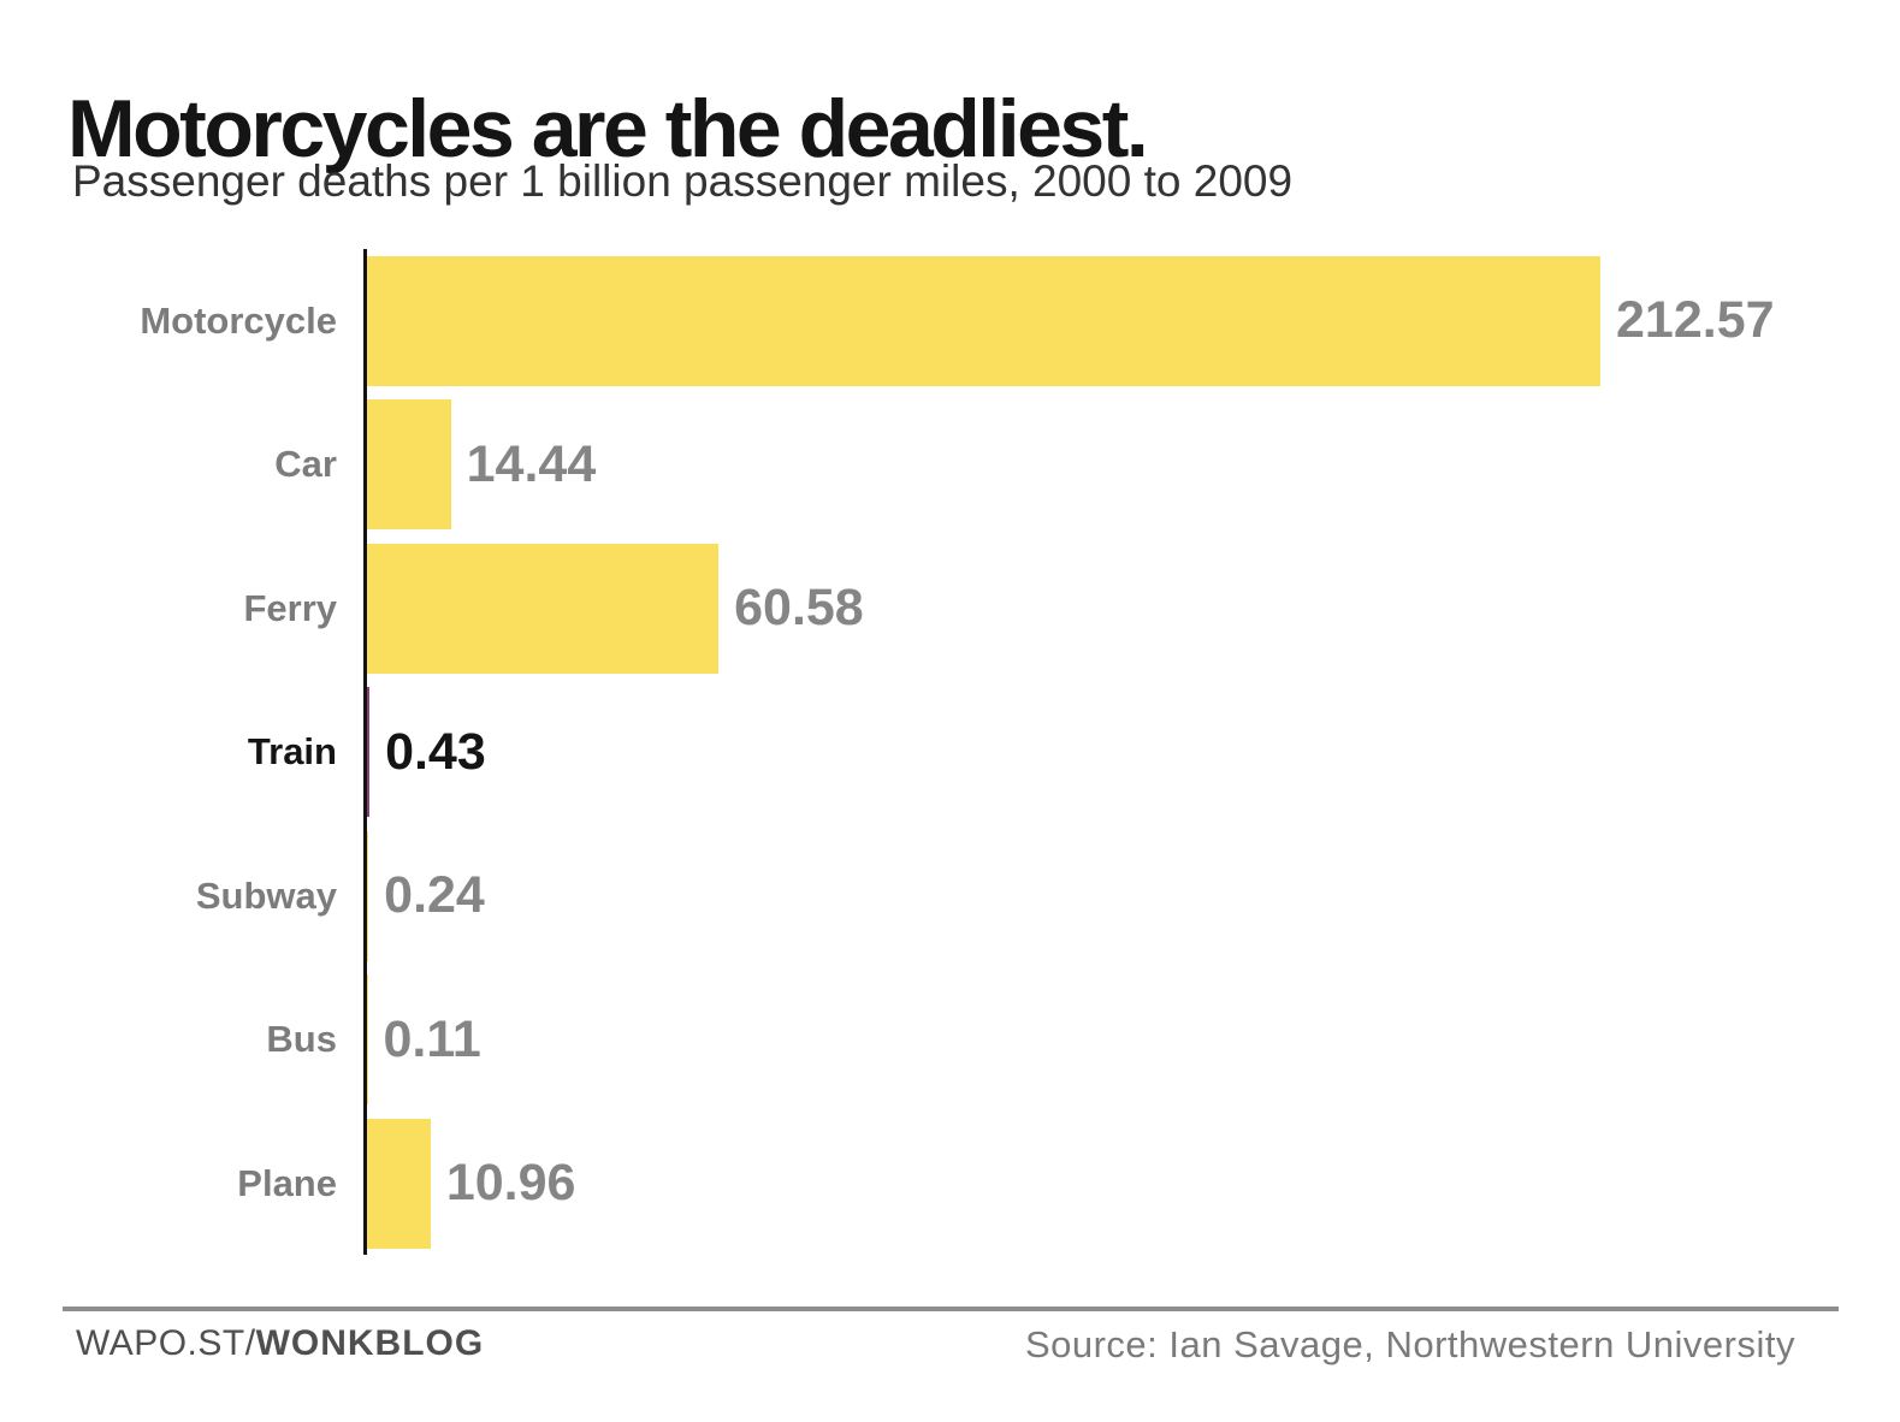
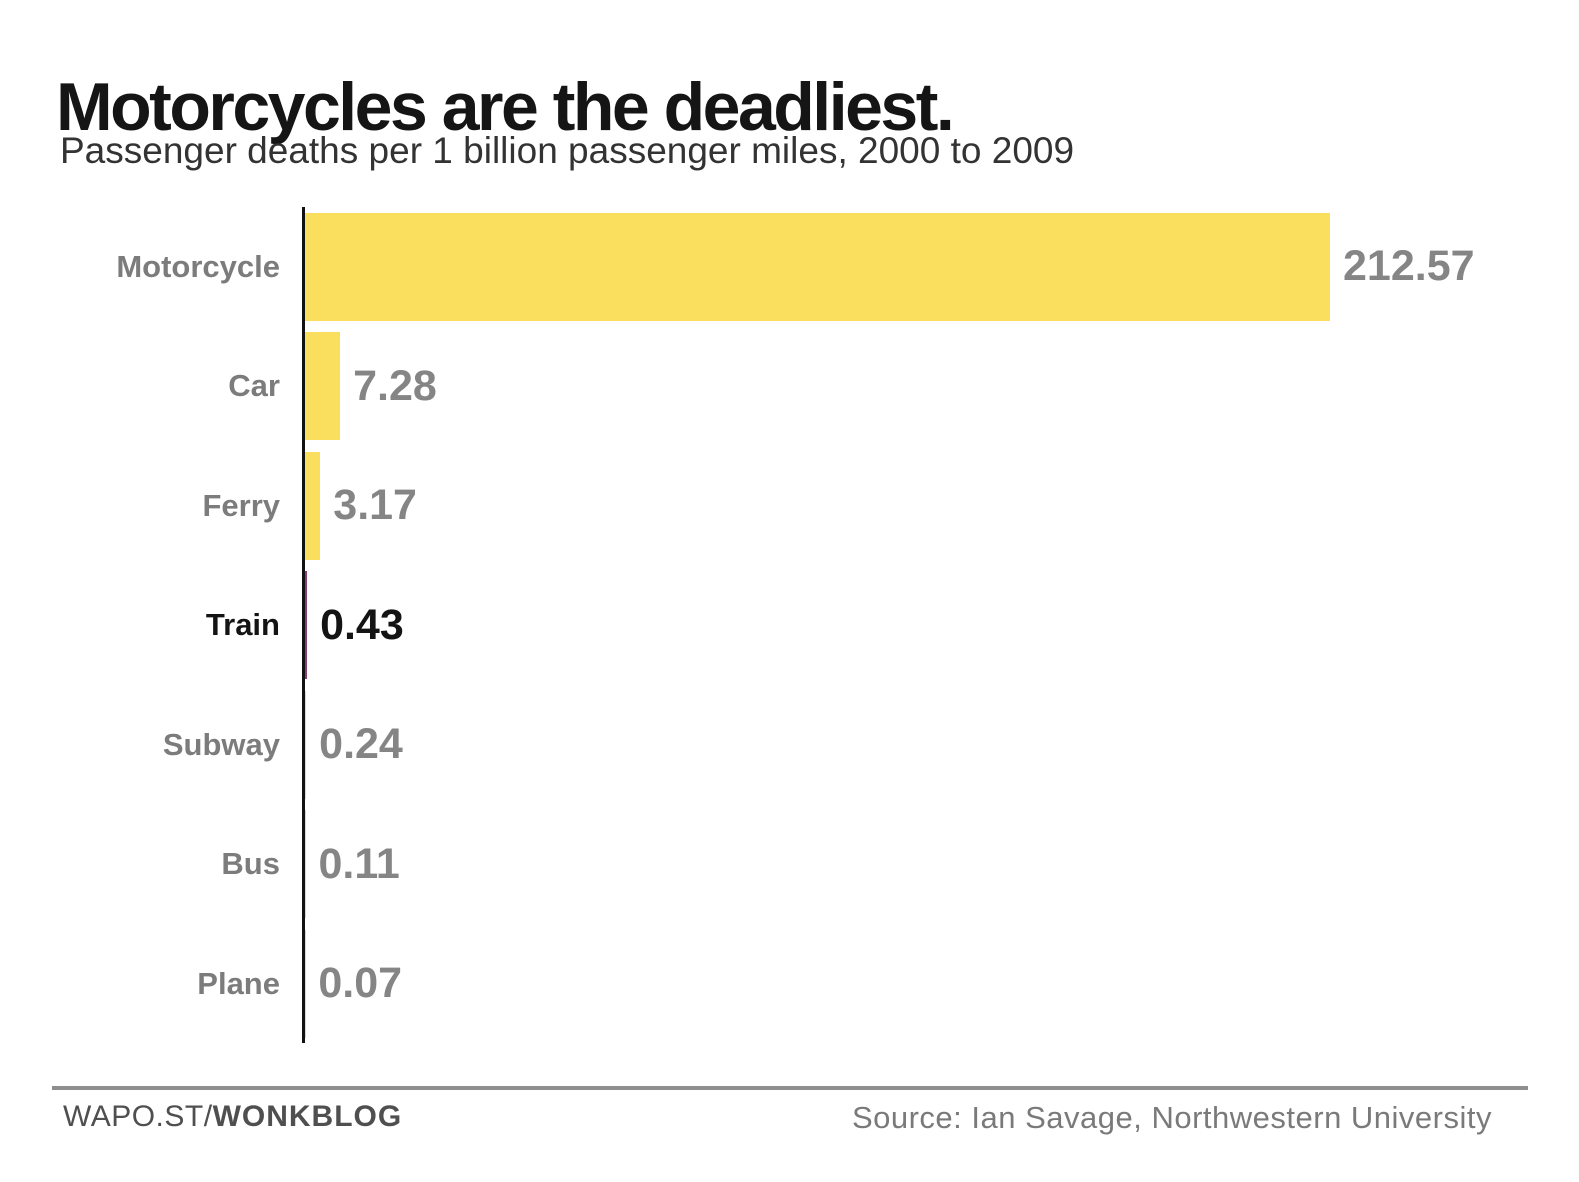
Car: 14.44 -> 7.28
Ferry: 60.58 -> 3.17
Plane: 10.96 -> 0.07
